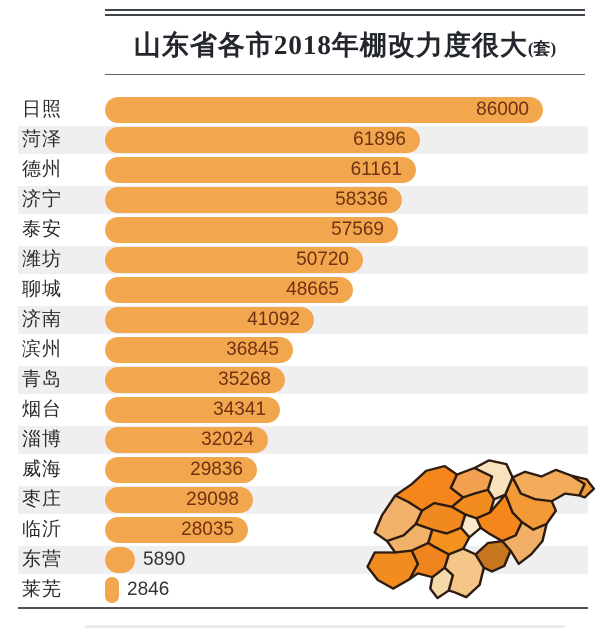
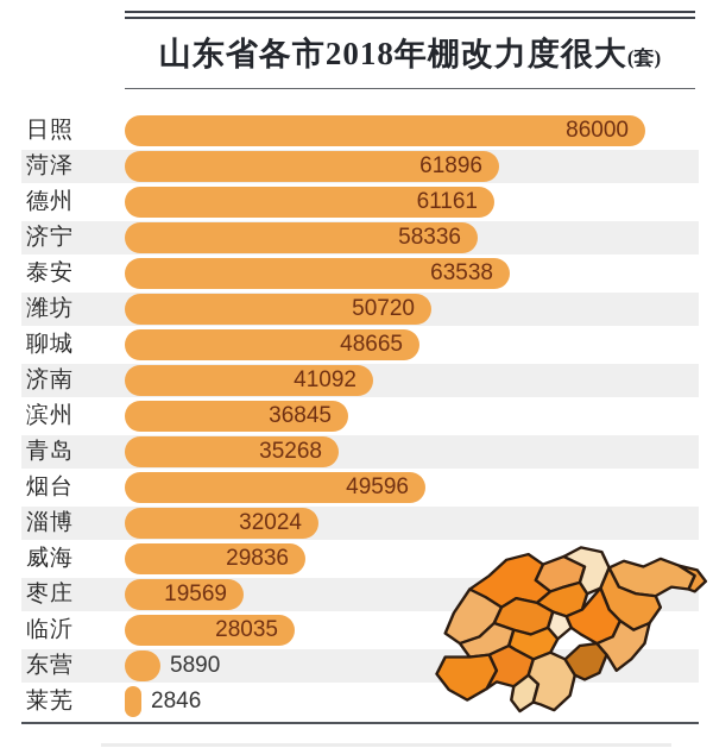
泰安: 57569 -> 63538
烟台: 34341 -> 49596
枣庄: 29098 -> 19569
